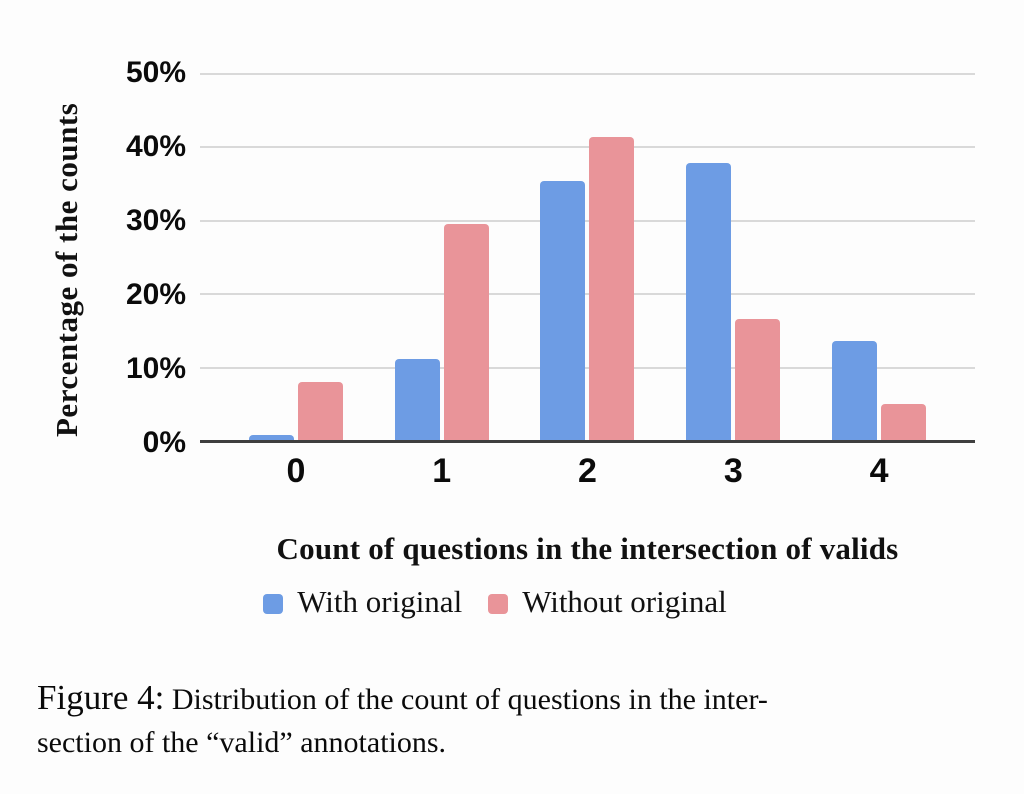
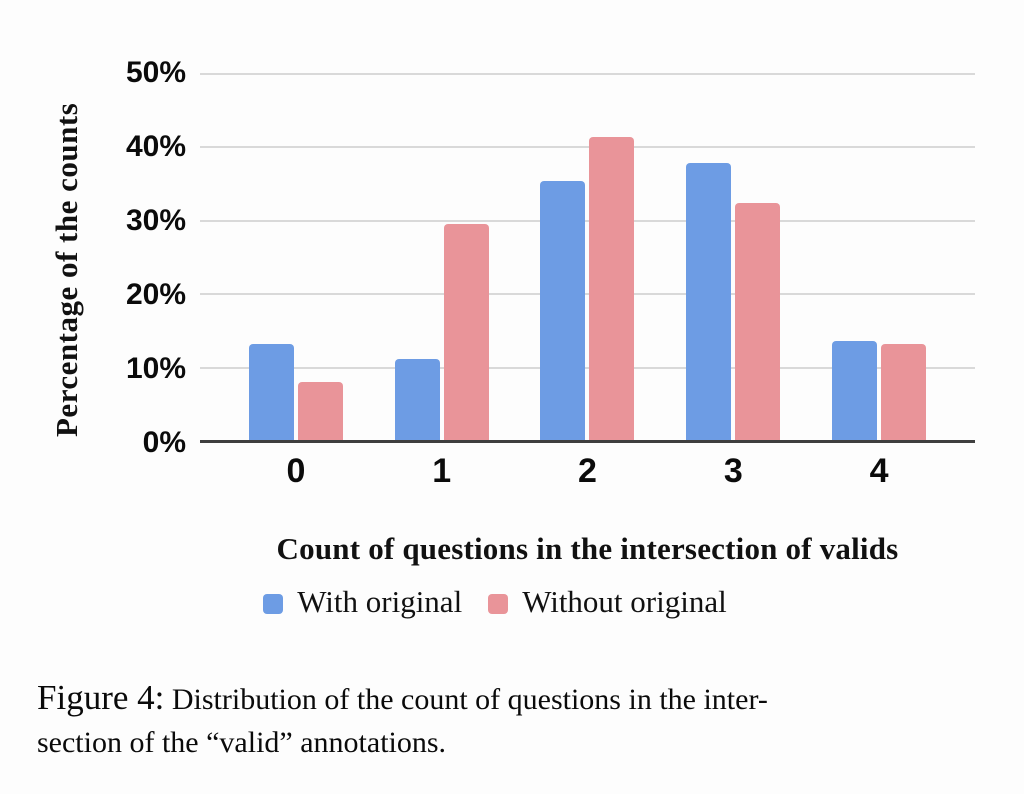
With original/0: 1% -> 13%
Without original/3: 16% -> 32%
Without original/4: 5% -> 13%
